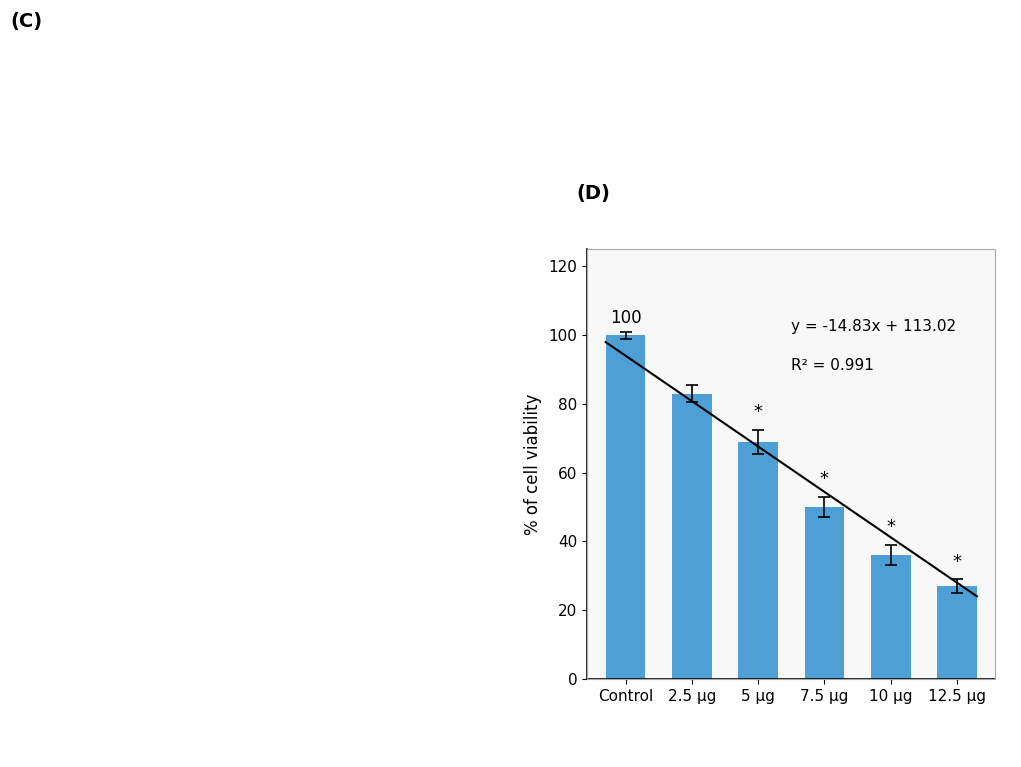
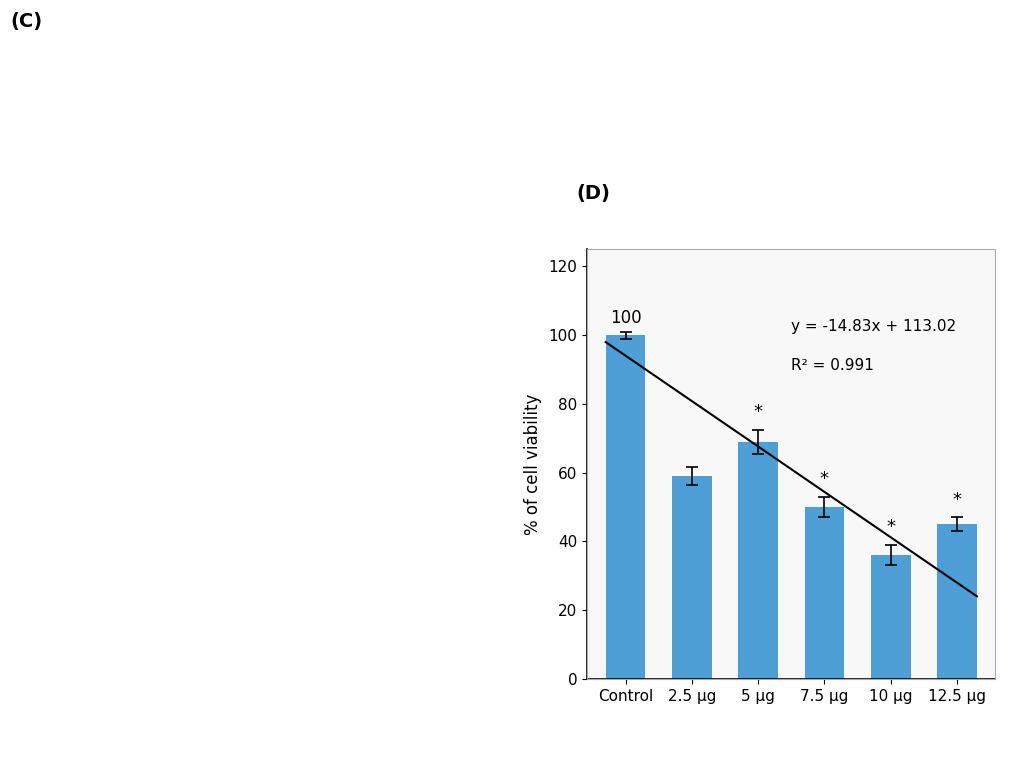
2.5 μg: 83 -> 59
12.5 μg: 27 -> 45
